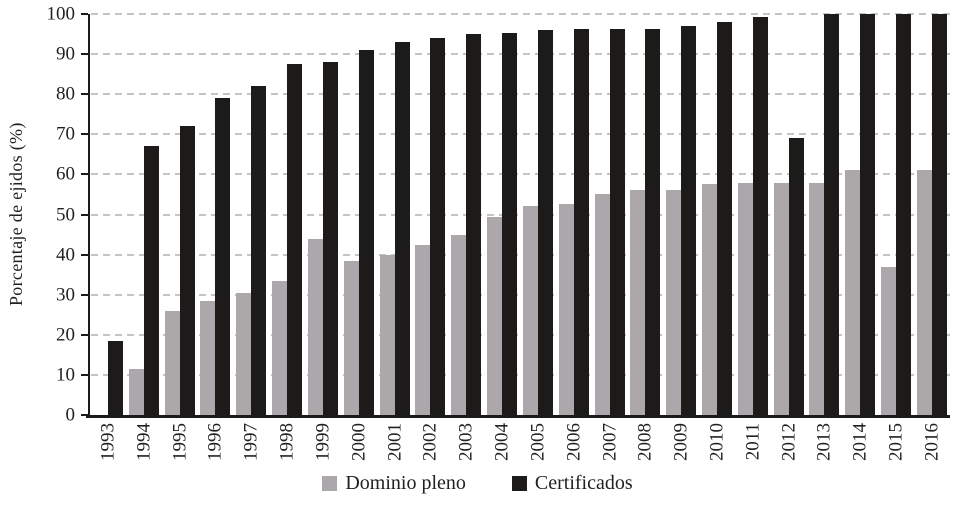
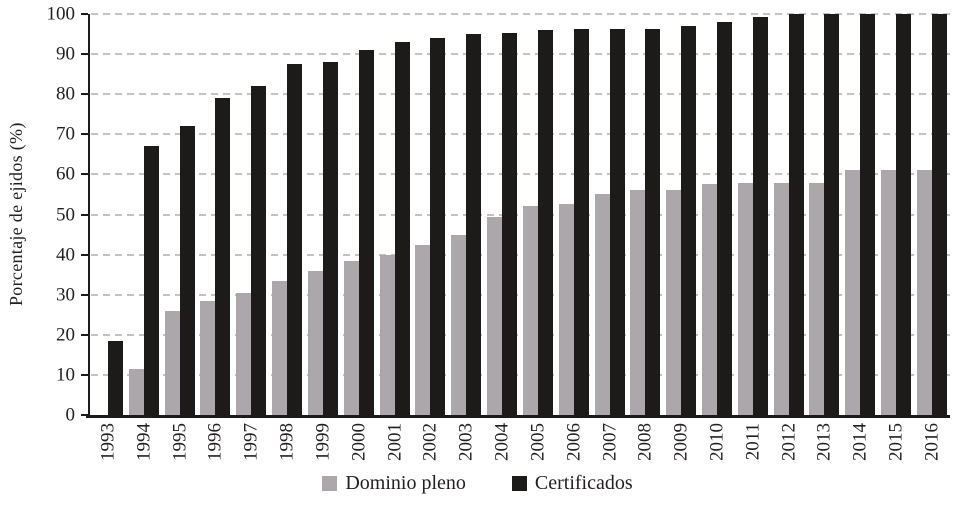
Dominio pleno/1999: 44 -> 36
Certificados/2012: 69 -> 100
Dominio pleno/2015: 37 -> 61
